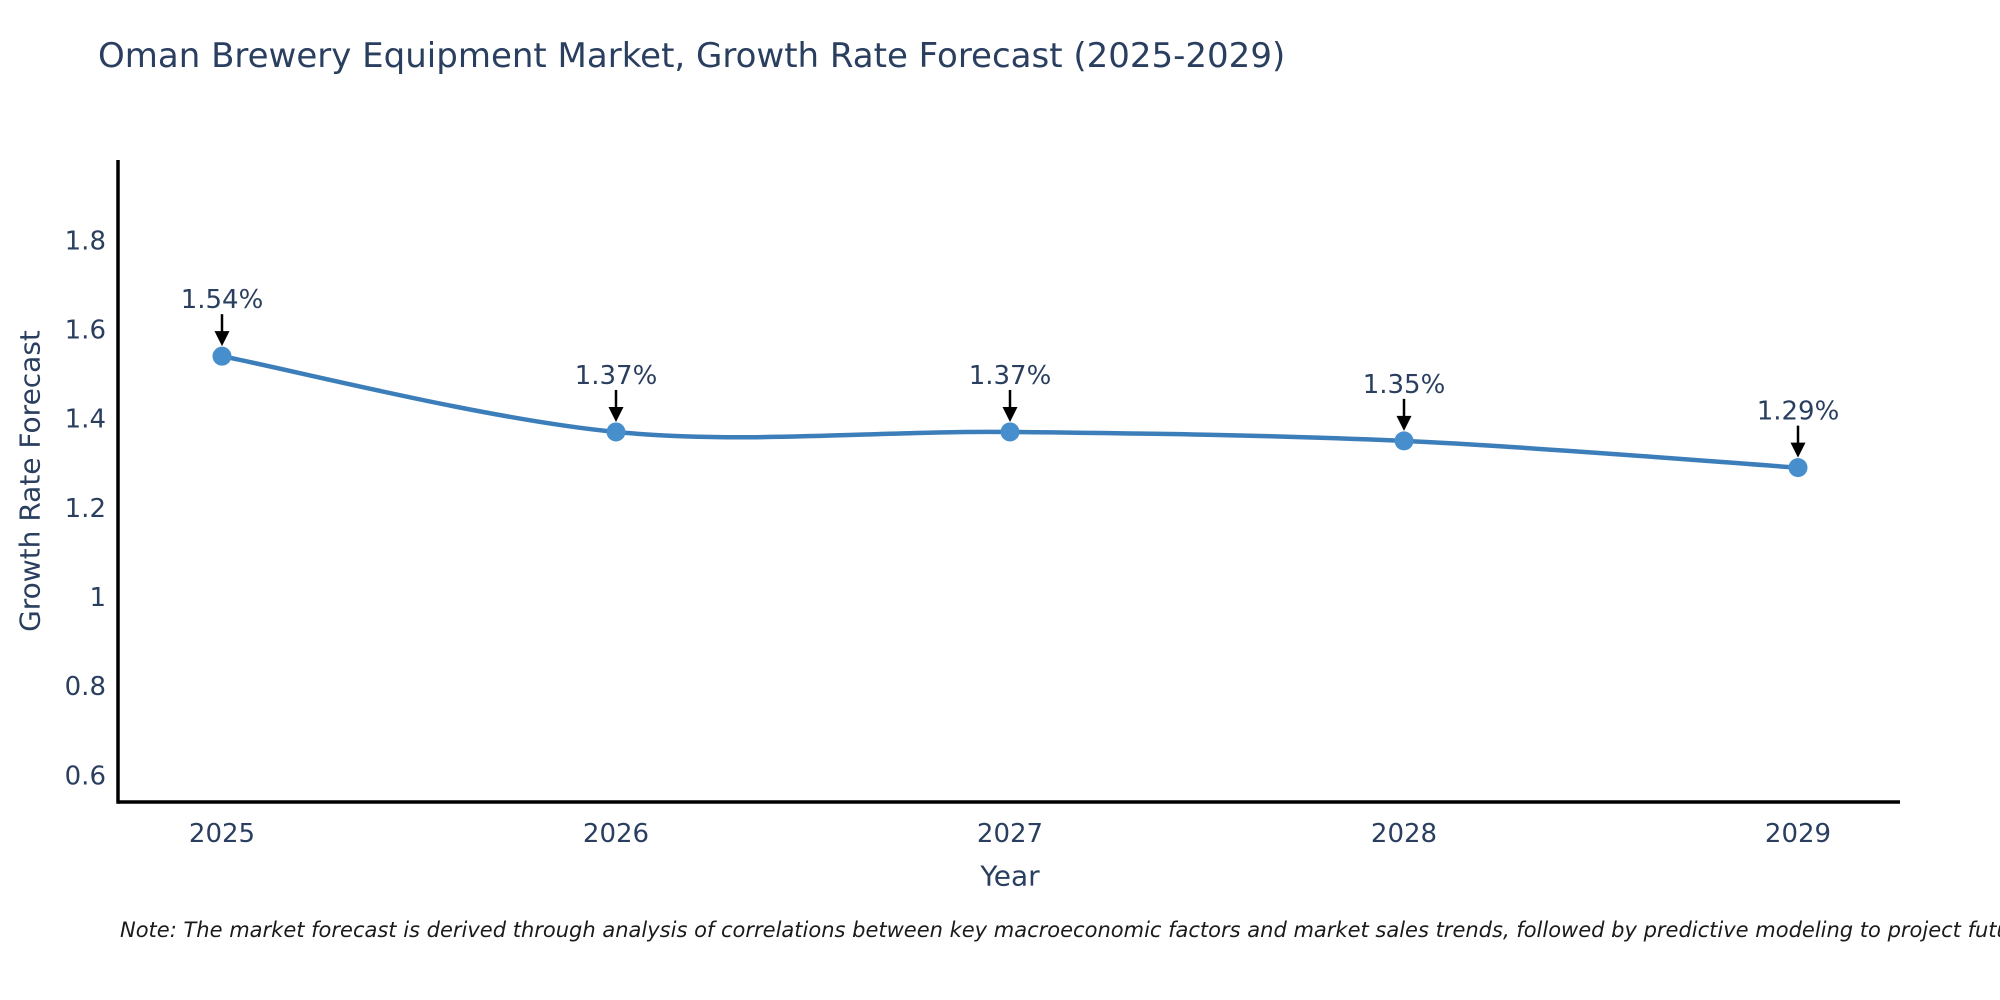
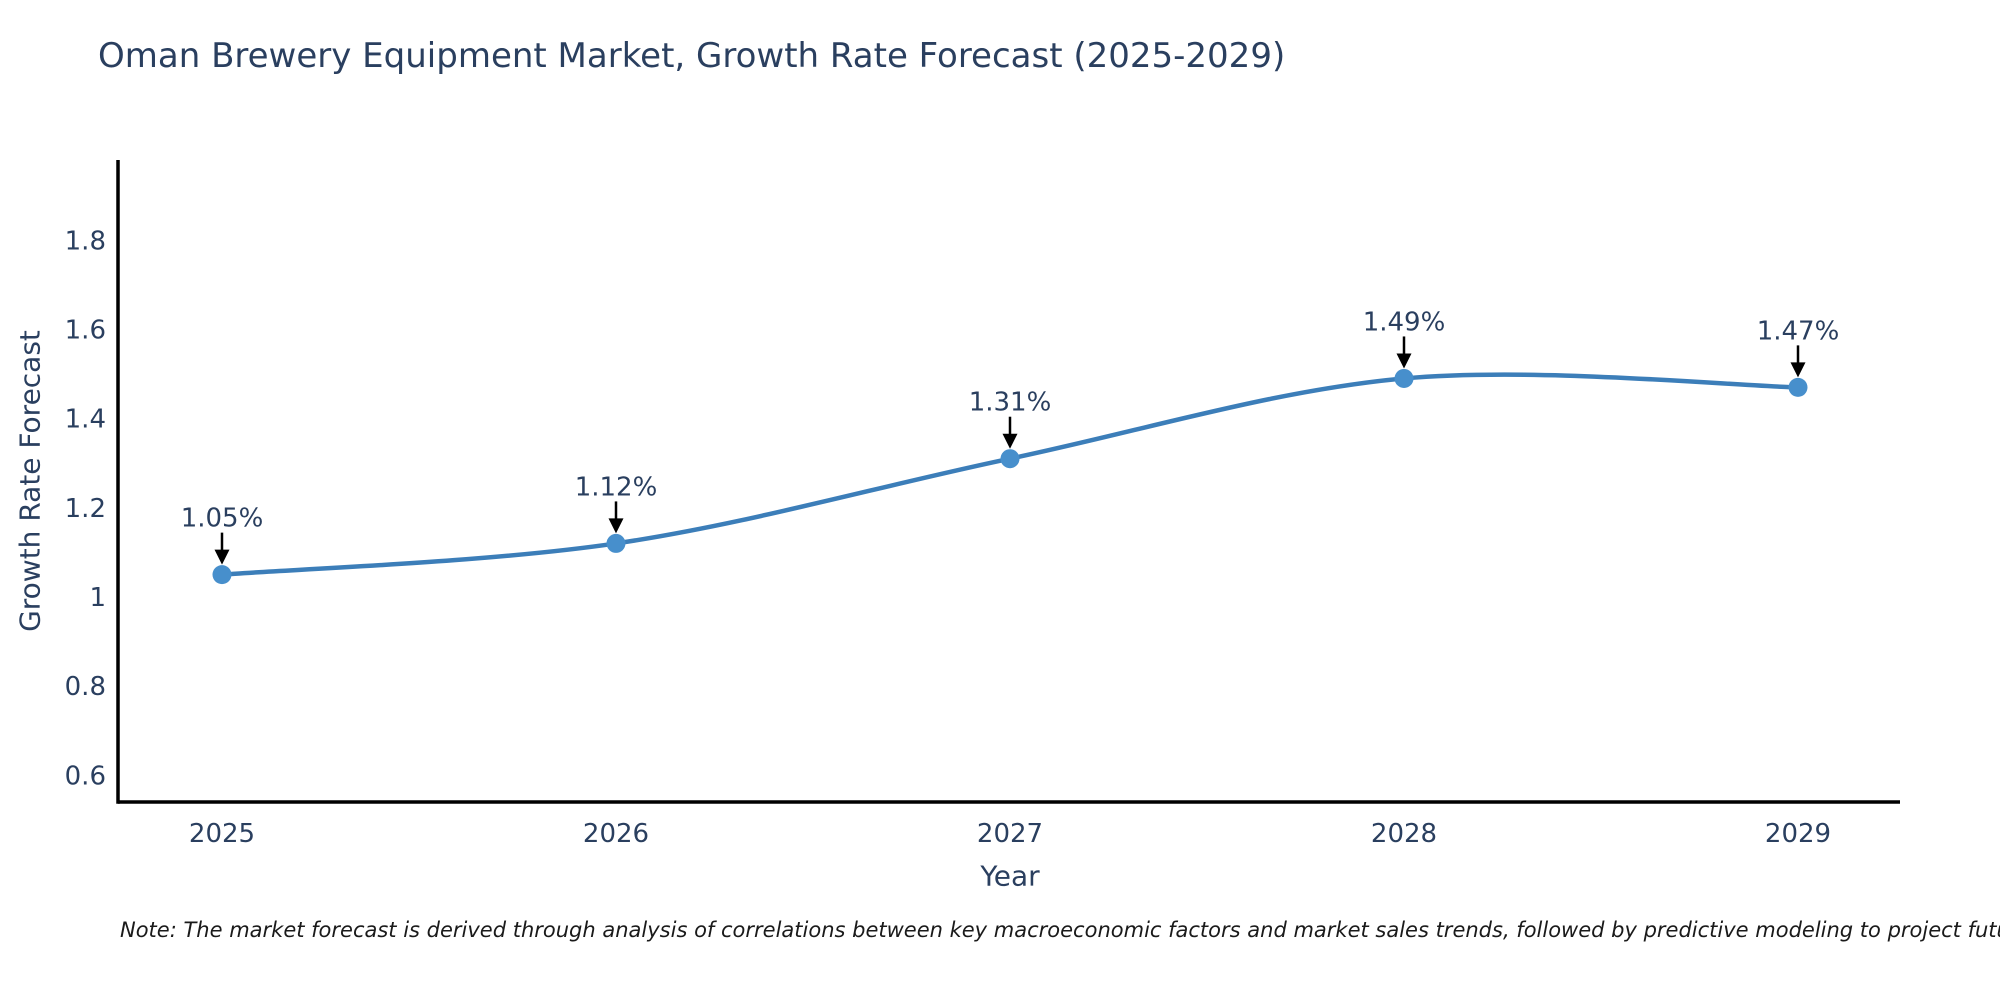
2025: 1.54% -> 1.05%
2026: 1.37% -> 1.12%
2027: 1.37% -> 1.31%
2028: 1.35% -> 1.49%
2029: 1.29% -> 1.47%
